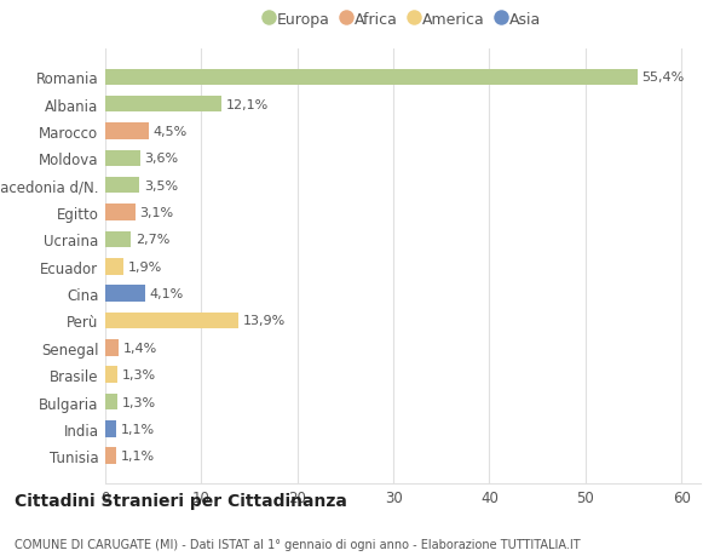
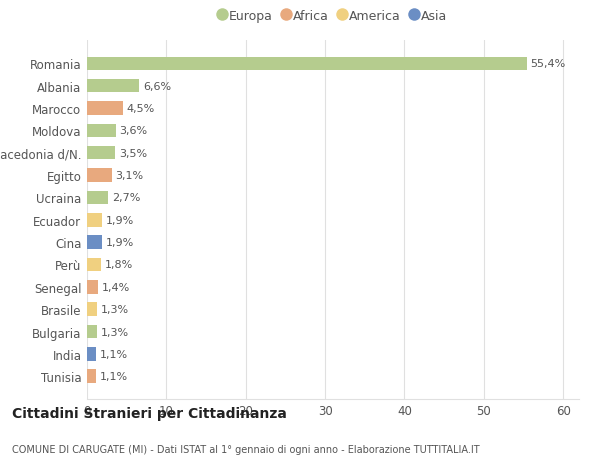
Albania: 12,1% -> 6,6%
Cina: 4,1% -> 1,9%
Perù: 13,9% -> 1,8%
